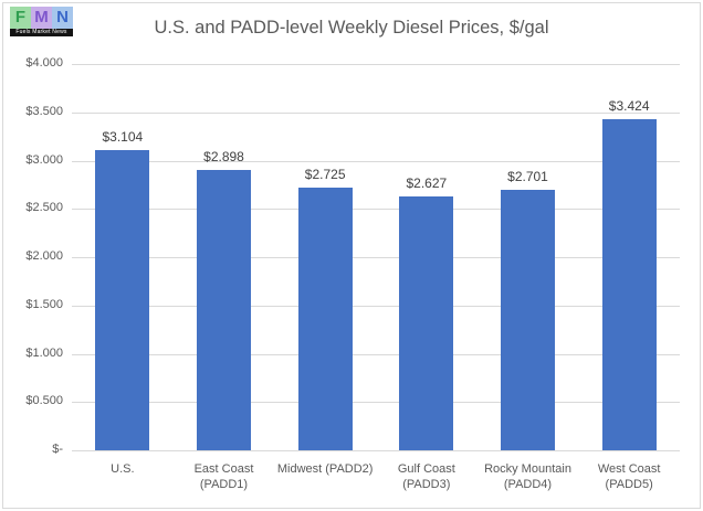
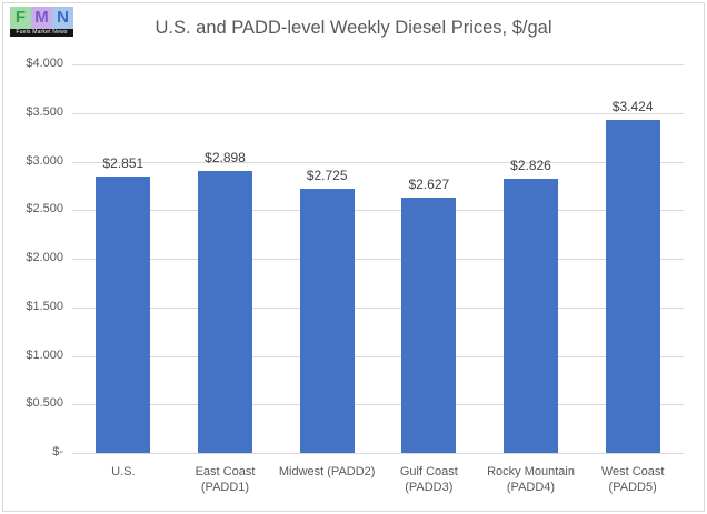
U.S.: $3.104 -> $2.851
Rocky Mountain (PADD4): $2.701 -> $2.826
